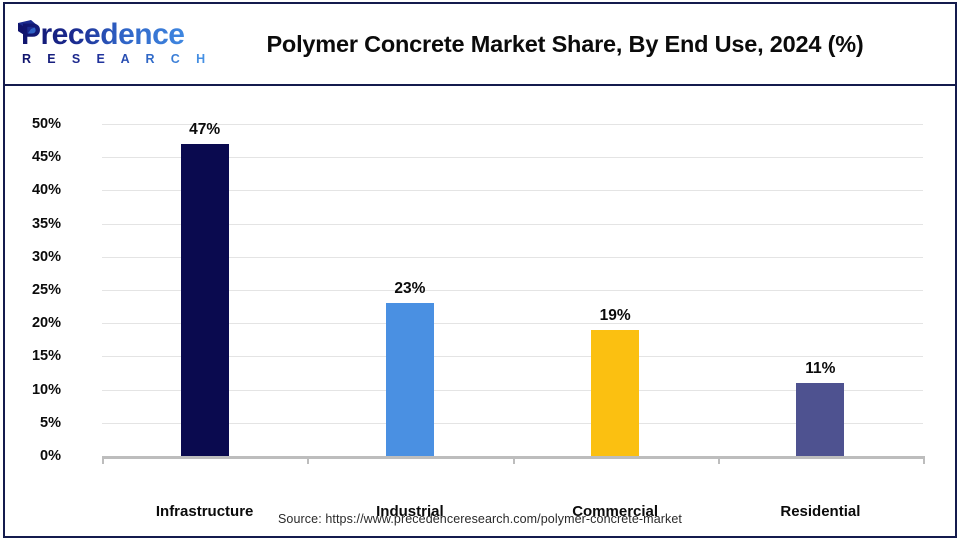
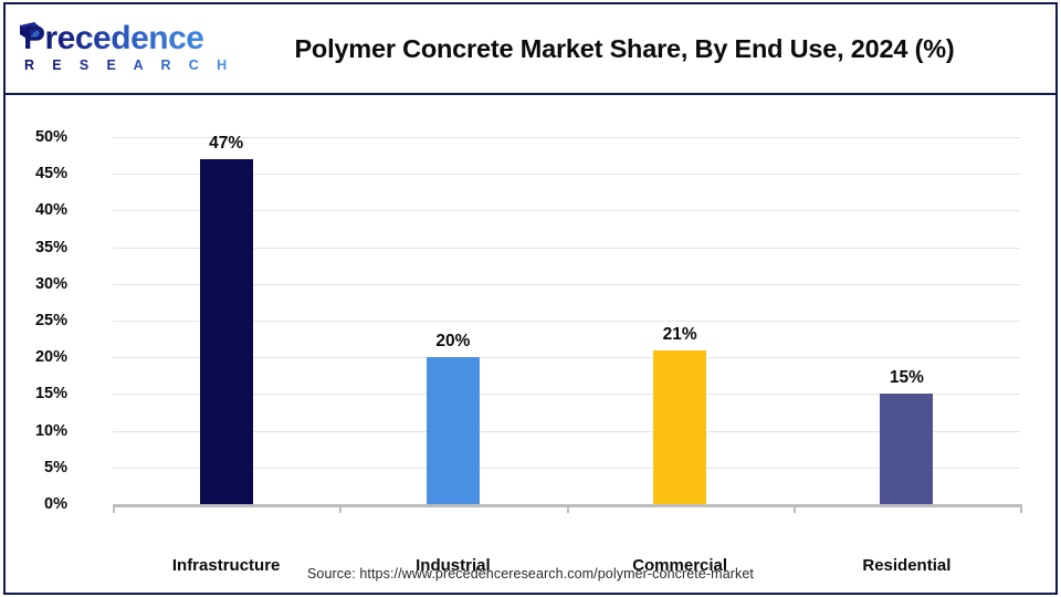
Industrial: 23% -> 20%
Commercial: 19% -> 21%
Residential: 11% -> 15%
